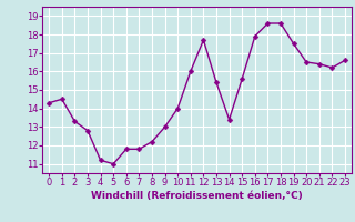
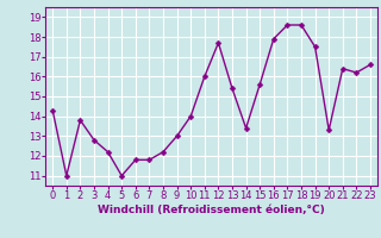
1: 14.5 -> 11.0
2: 13.3 -> 13.8
4: 11.2 -> 12.2
20: 16.5 -> 13.3
